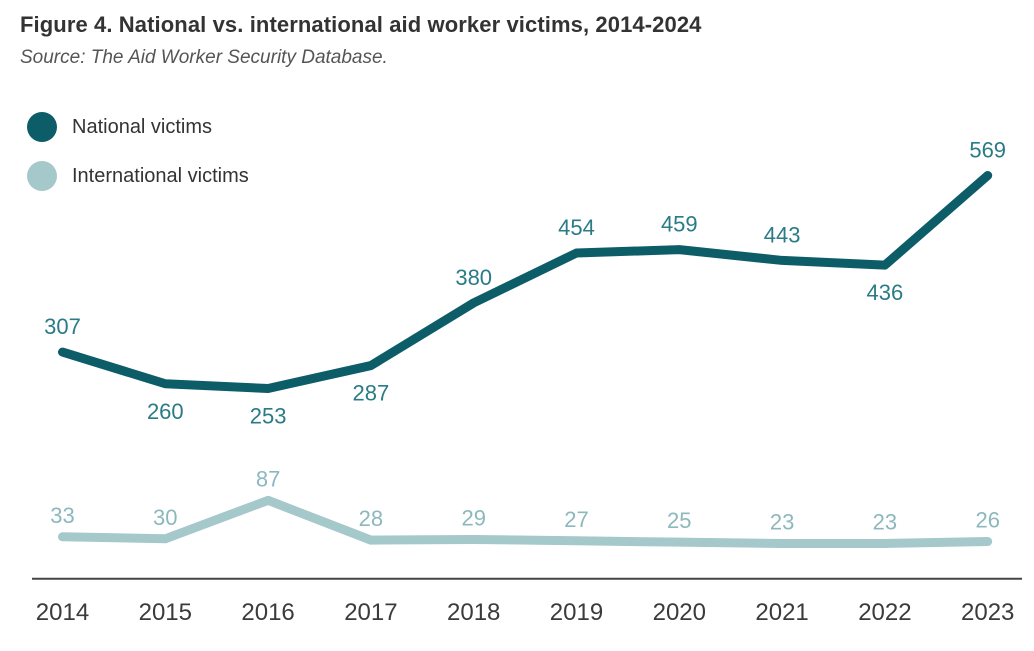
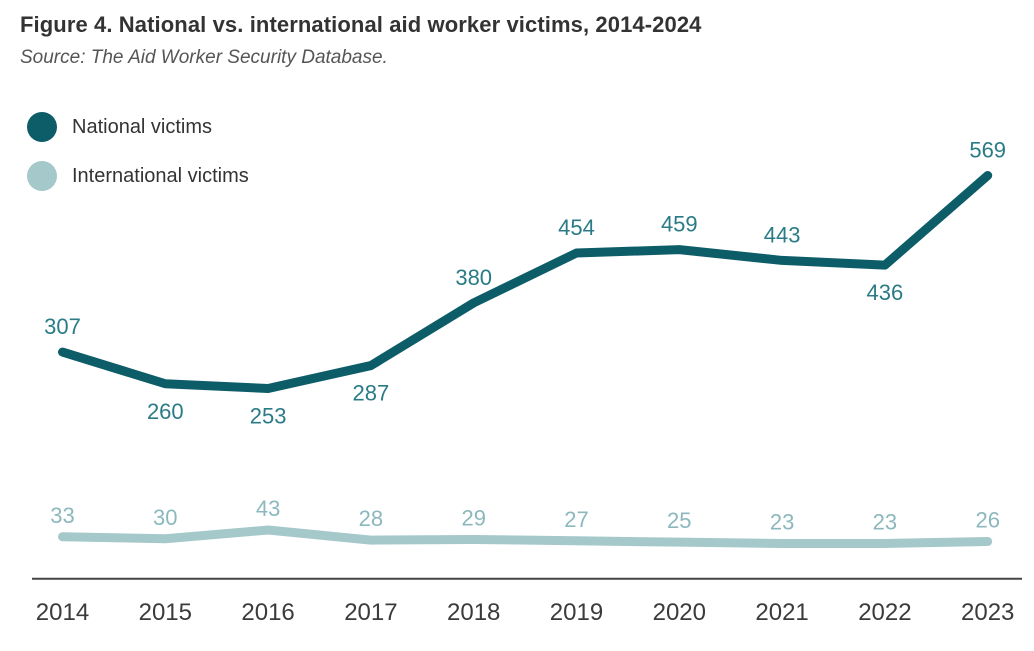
International victims/2016: 87 -> 43
